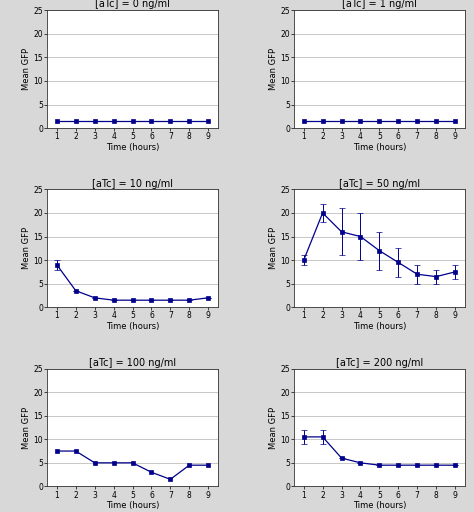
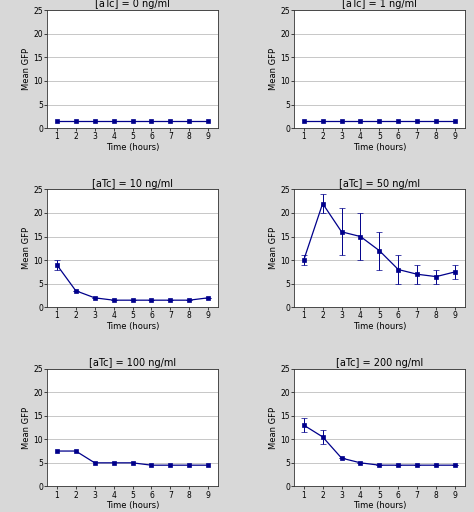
[aTc] = 50 ng/ml/2: 20.0 -> 22.0
[aTc] = 50 ng/ml/6: 9.5 -> 8.0
[aTc] = 100 ng/ml/6: 3.0 -> 4.5
[aTc] = 100 ng/ml/7: 1.5 -> 4.5
[aTc] = 200 ng/ml/1: 10.5 -> 13.0
